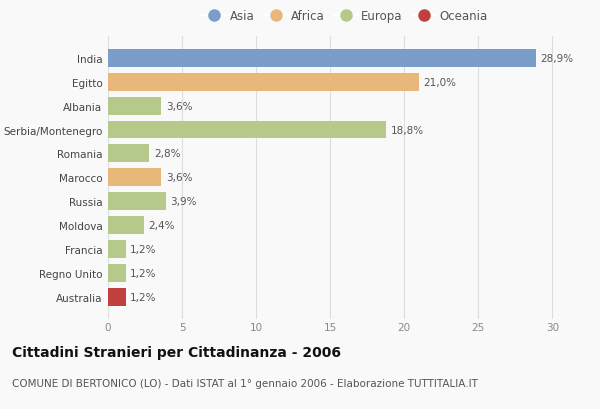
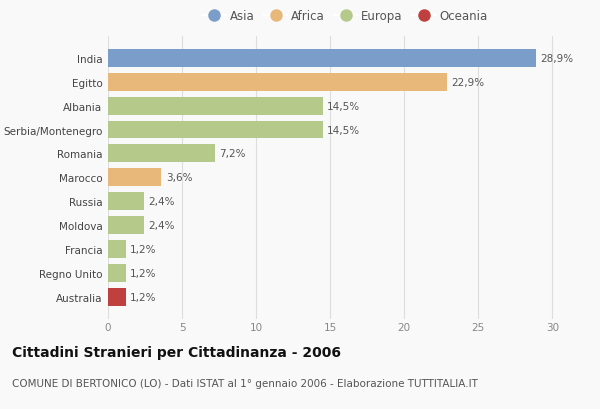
Egitto: 21,0% -> 22,9%
Albania: 3,6% -> 14,5%
Serbia/Montenegro: 18,8% -> 14,5%
Romania: 2,8% -> 7,2%
Russia: 3,9% -> 2,4%
